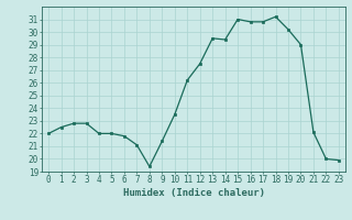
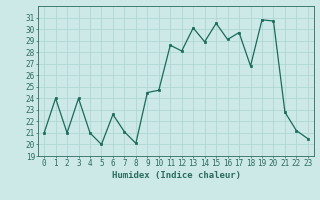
0: 22.0 -> 21.0
1: 22.5 -> 24.0
2: 22.8 -> 21.0
3: 22.8 -> 24.0
4: 22.0 -> 21.0
5: 22.0 -> 20.0
6: 21.8 -> 22.6
8: 19.4 -> 20.1
9: 21.4 -> 24.5
10: 23.5 -> 24.7
11: 26.2 -> 28.6
12: 27.5 -> 28.1
13: 29.5 -> 30.1
14: 29.4 -> 28.9
15: 31.0 -> 30.5
16: 30.8 -> 29.1
17: 30.8 -> 29.7
18: 31.2 -> 26.8
19: 30.2 -> 30.8
20: 29.0 -> 30.7
21: 22.1 -> 22.8
22: 20.0 -> 21.2
23: 19.9 -> 20.5
